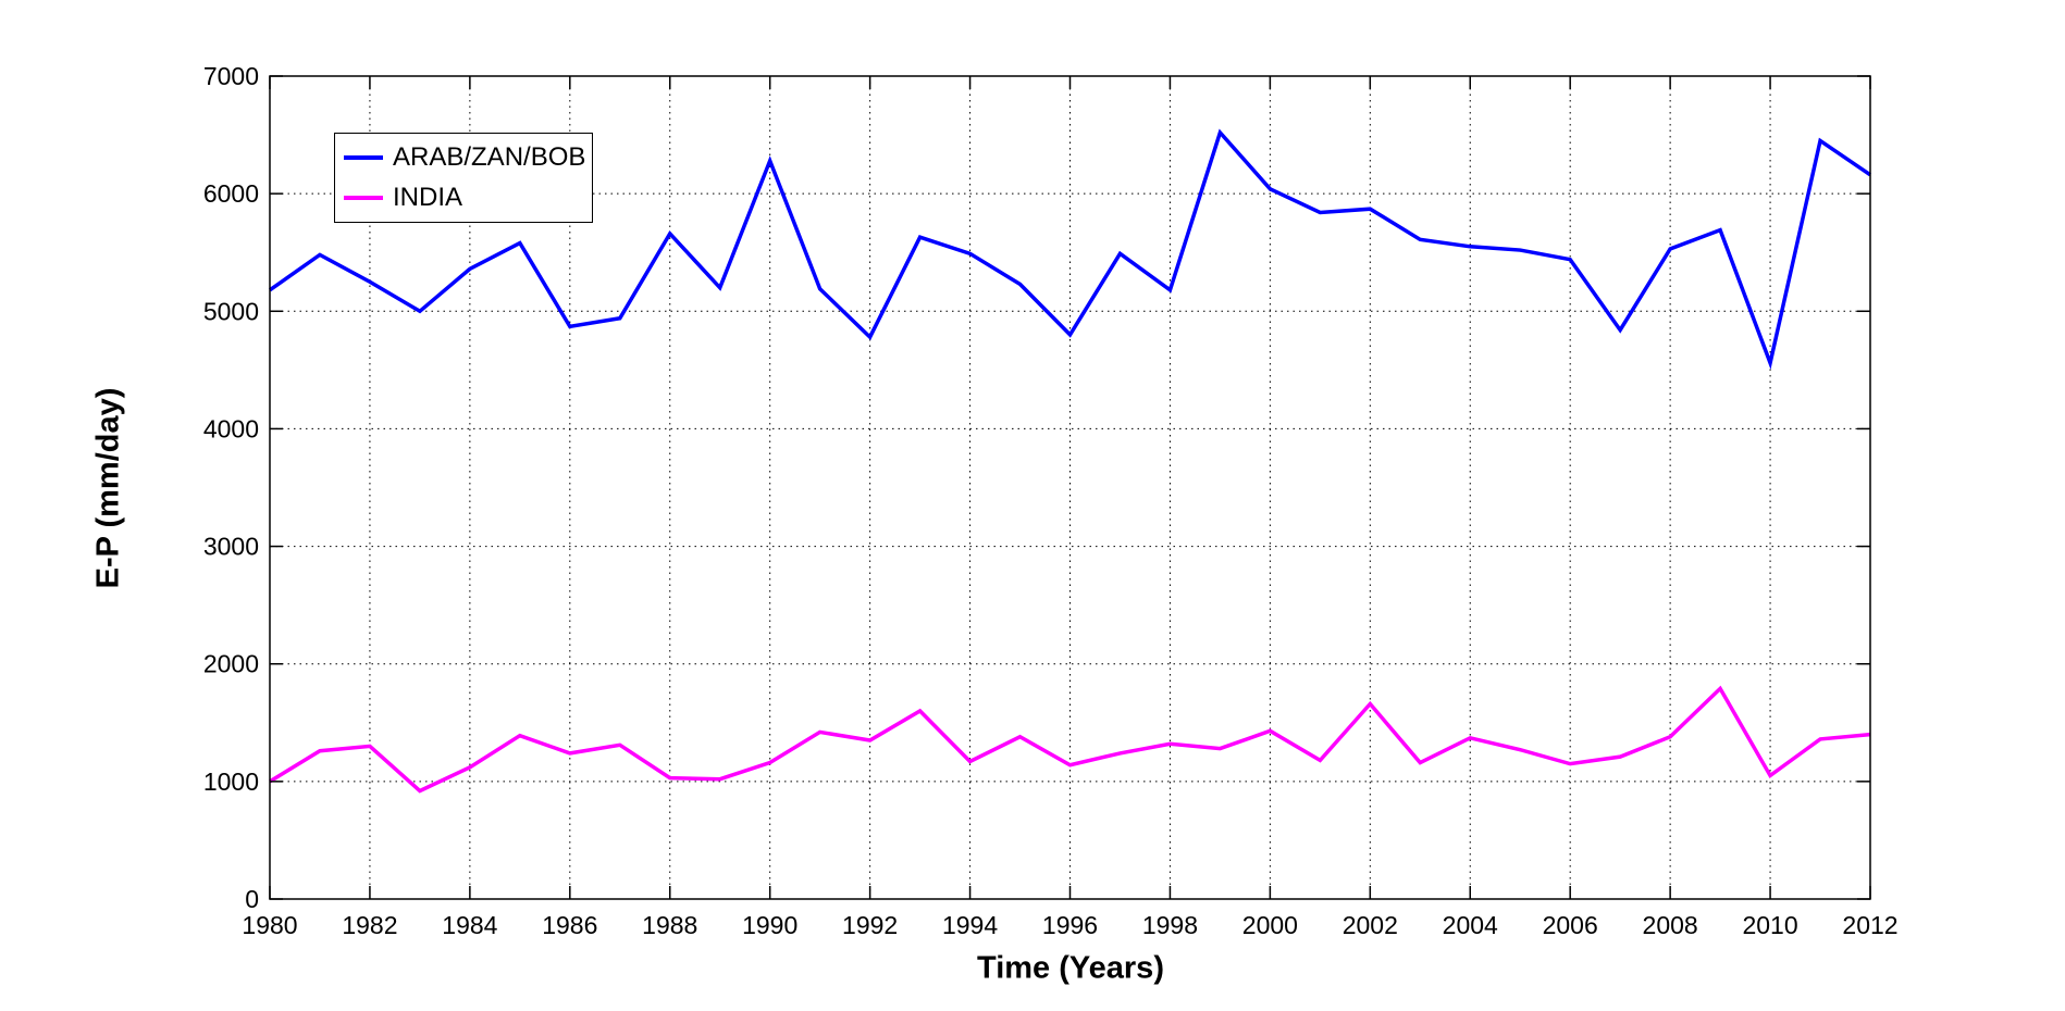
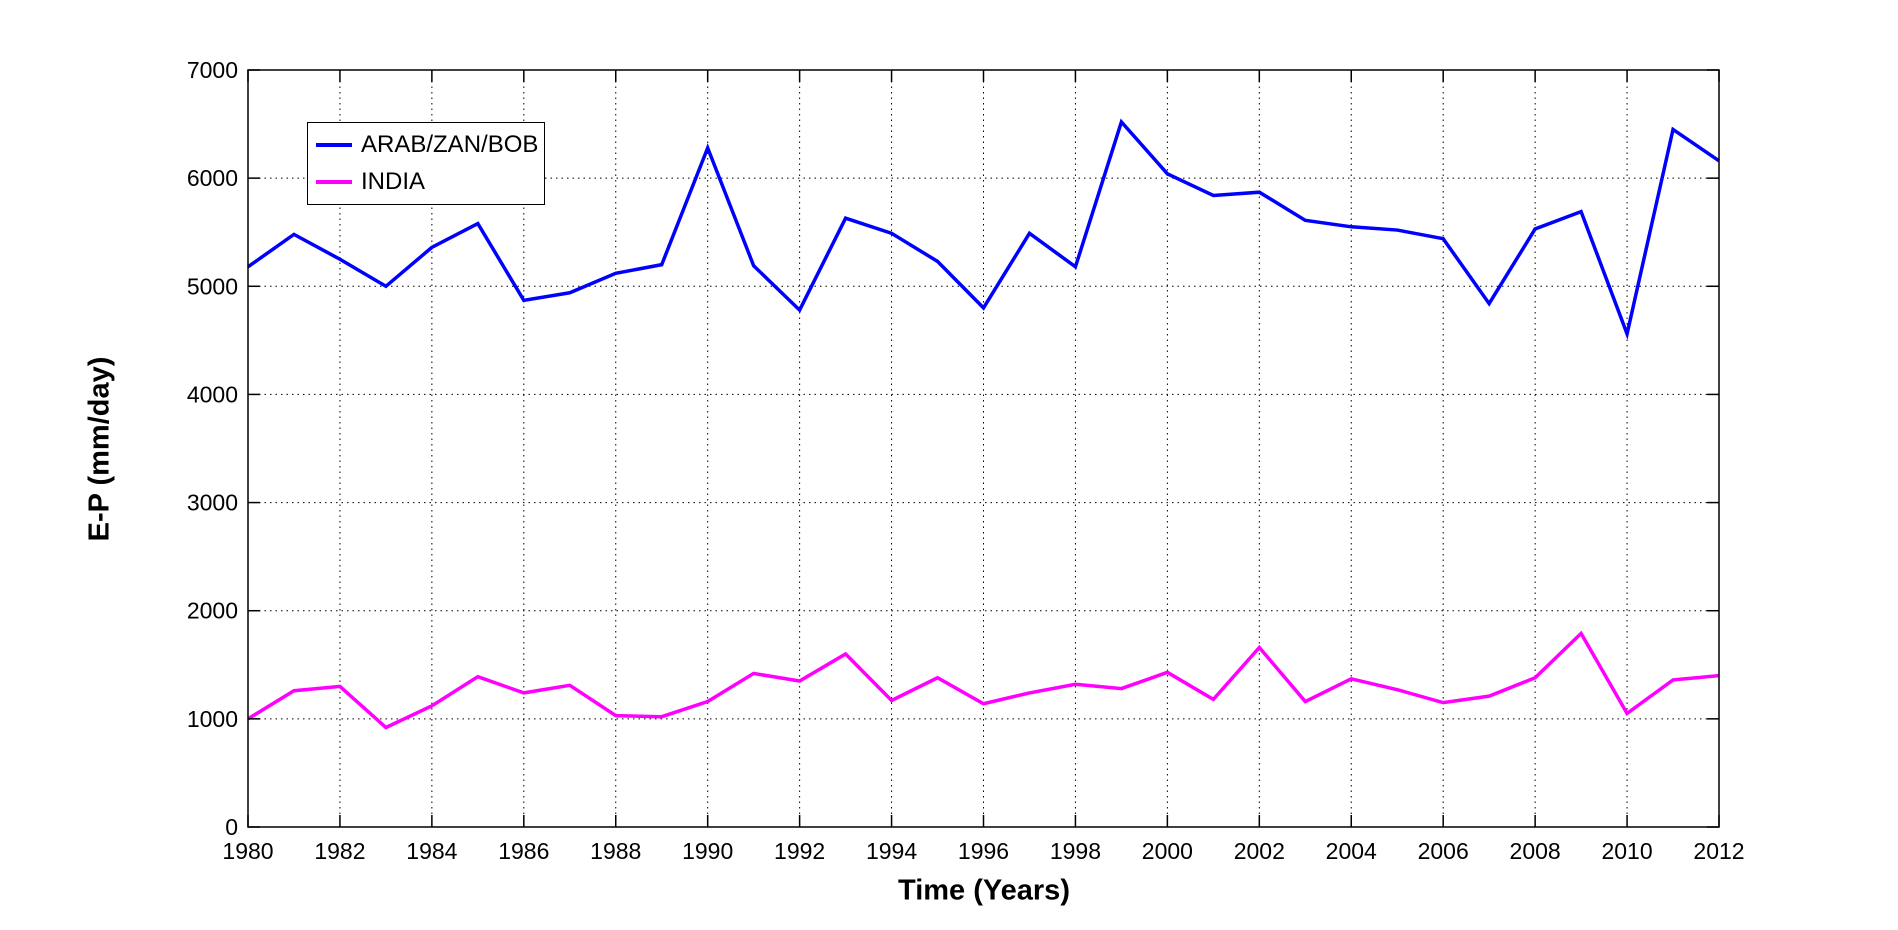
ARAB/ZAN/BOB/1988: 5660 -> 5120
